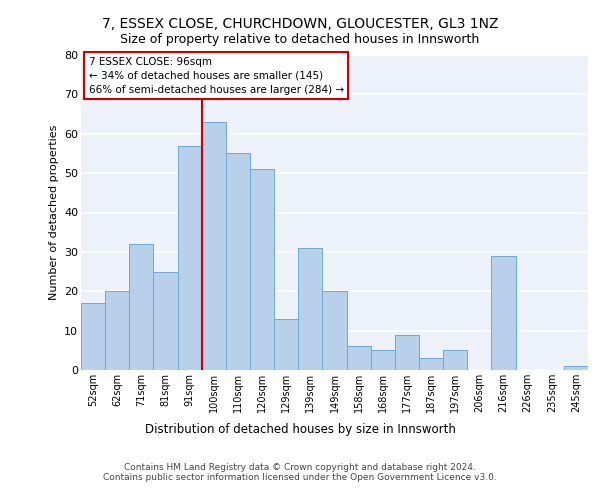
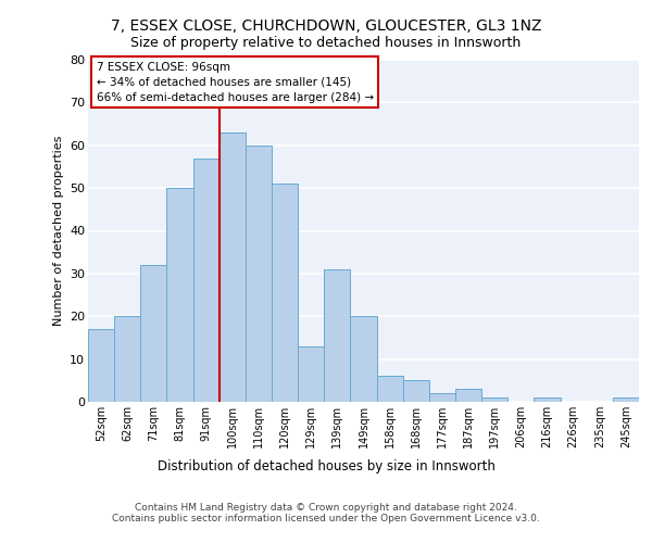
81sqm: 25 -> 50
110sqm: 55 -> 60
177sqm: 9 -> 2
197sqm: 5 -> 1
216sqm: 29 -> 1
